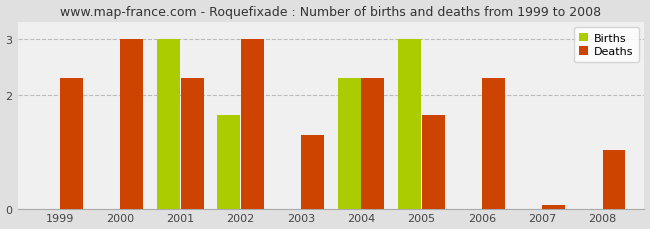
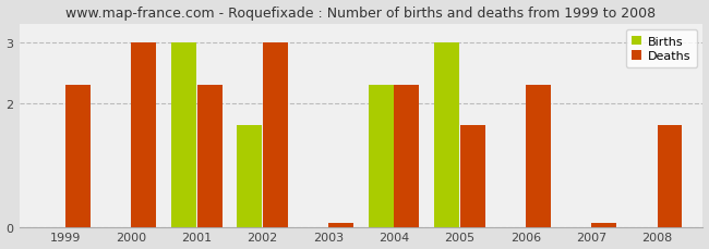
Deaths/2003: 1.30 -> 0.07
Deaths/2008: 1.04 -> 1.65
